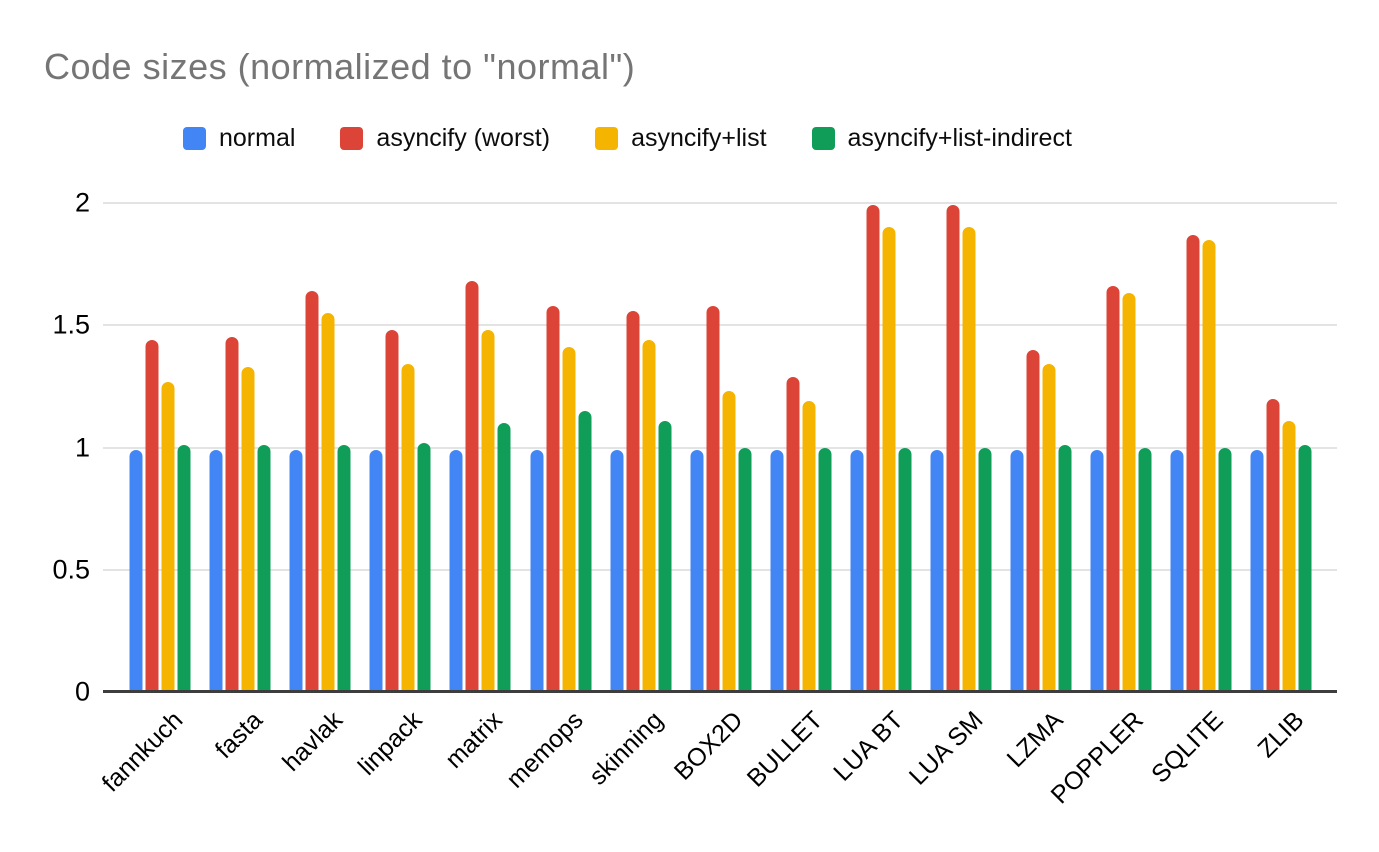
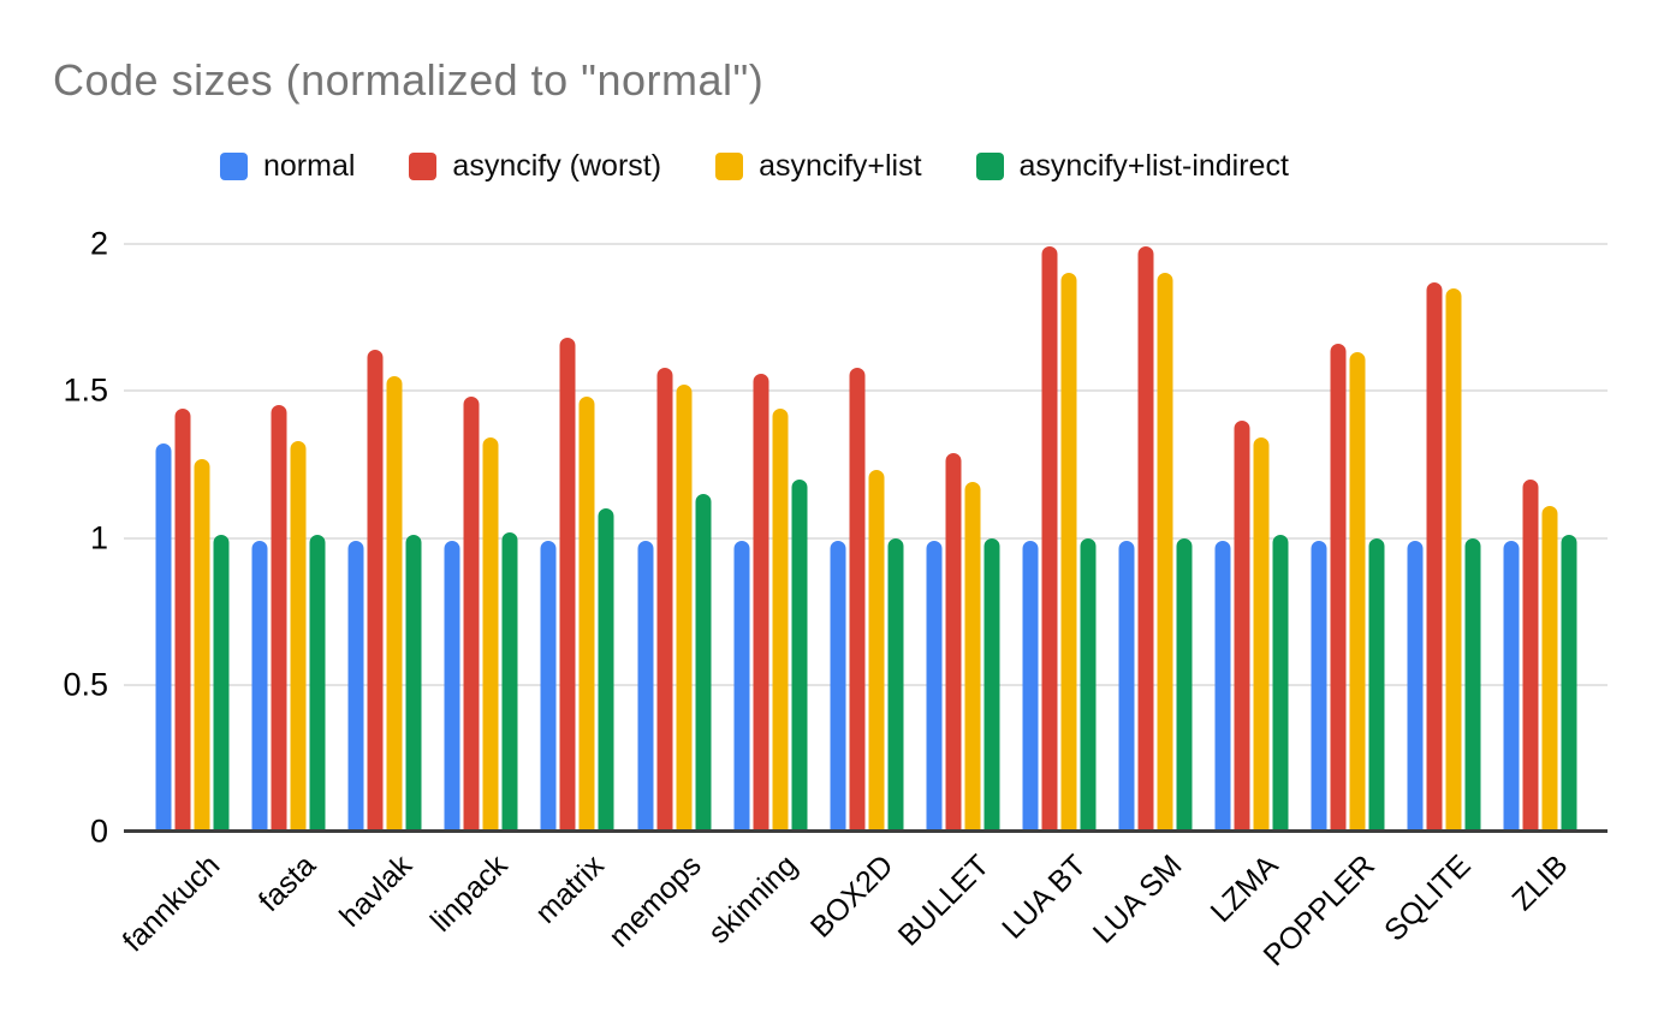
normal/fannkuch: 0.99 -> 1.32
asyncify+list/memops: 1.41 -> 1.52
asyncify+list-indirect/skinning: 1.11 -> 1.20
